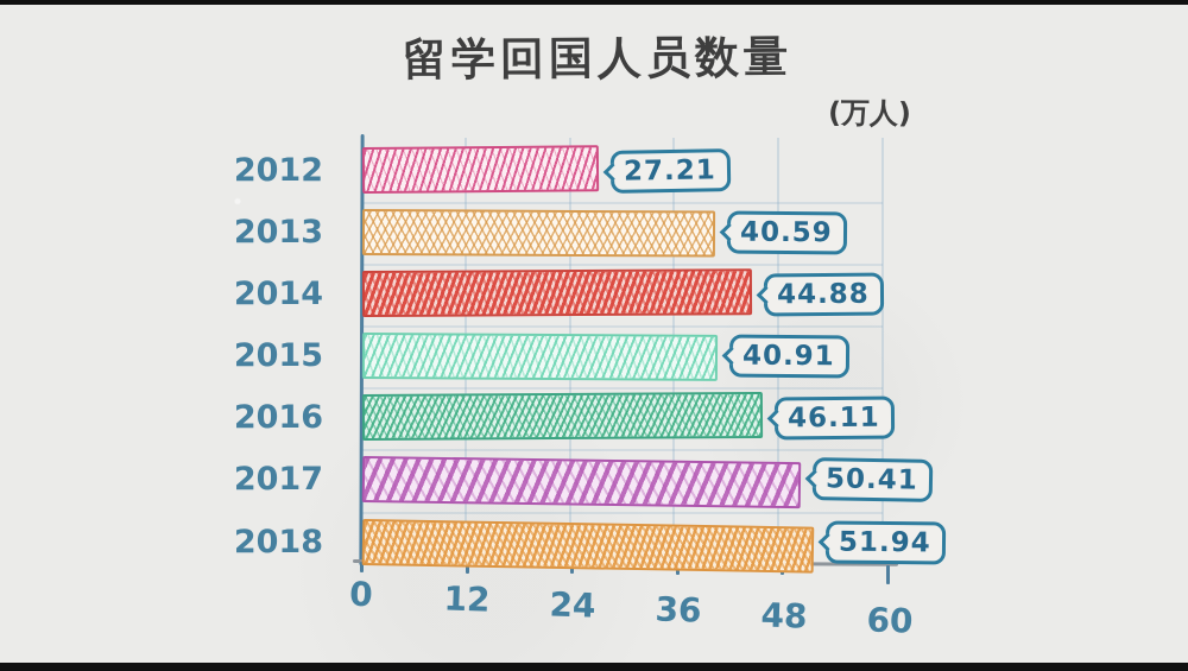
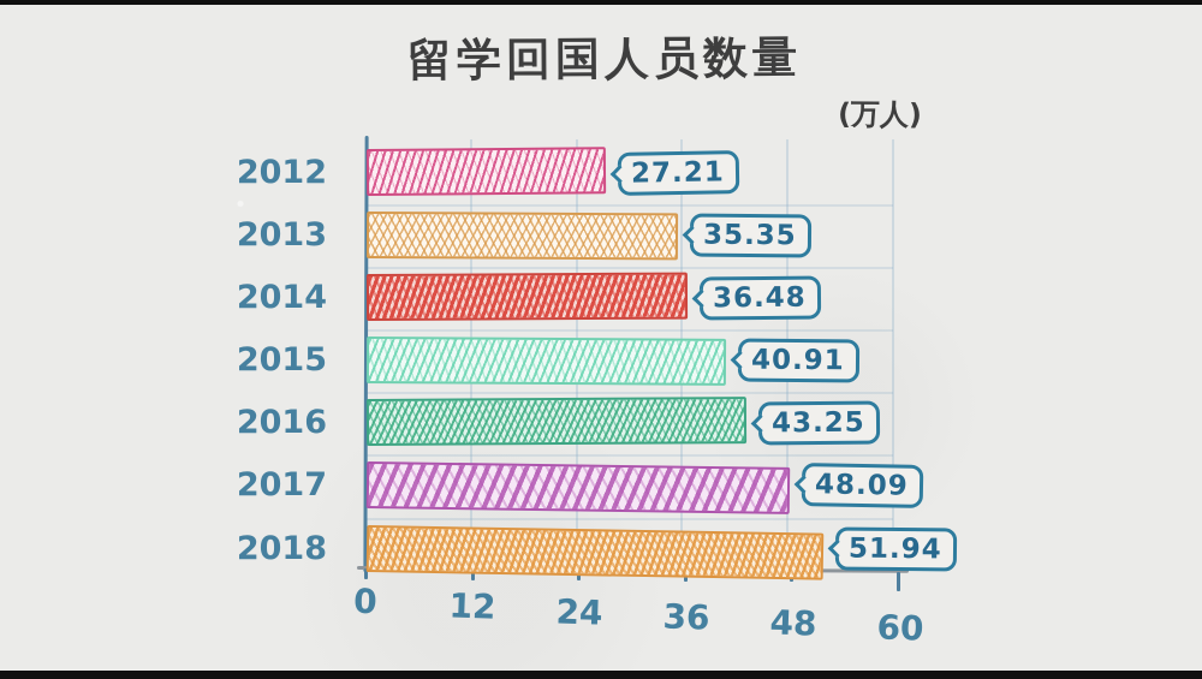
2013: 40.59 -> 35.35
2014: 44.88 -> 36.48
2016: 46.11 -> 43.25
2017: 50.41 -> 48.09
